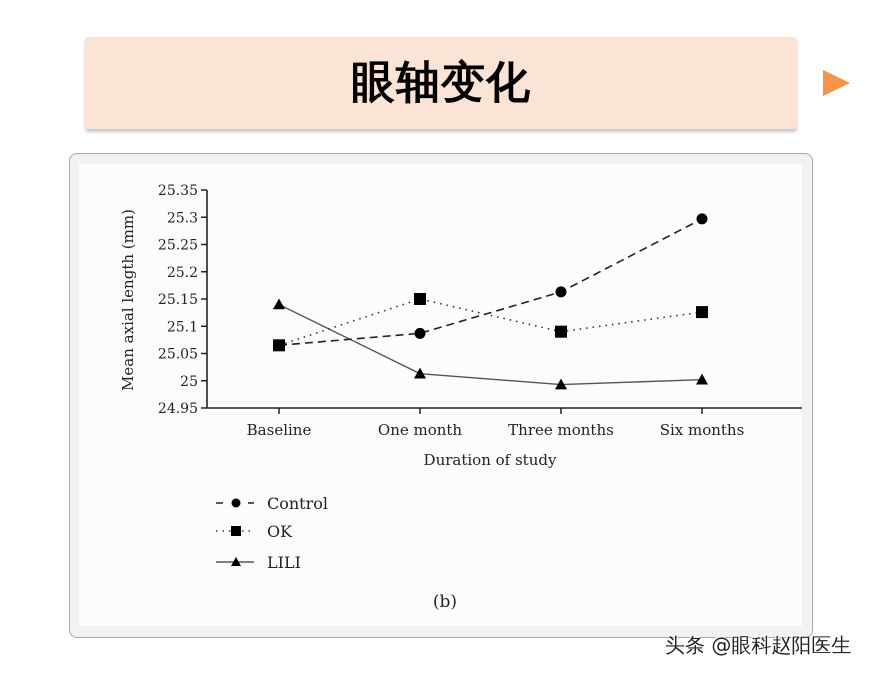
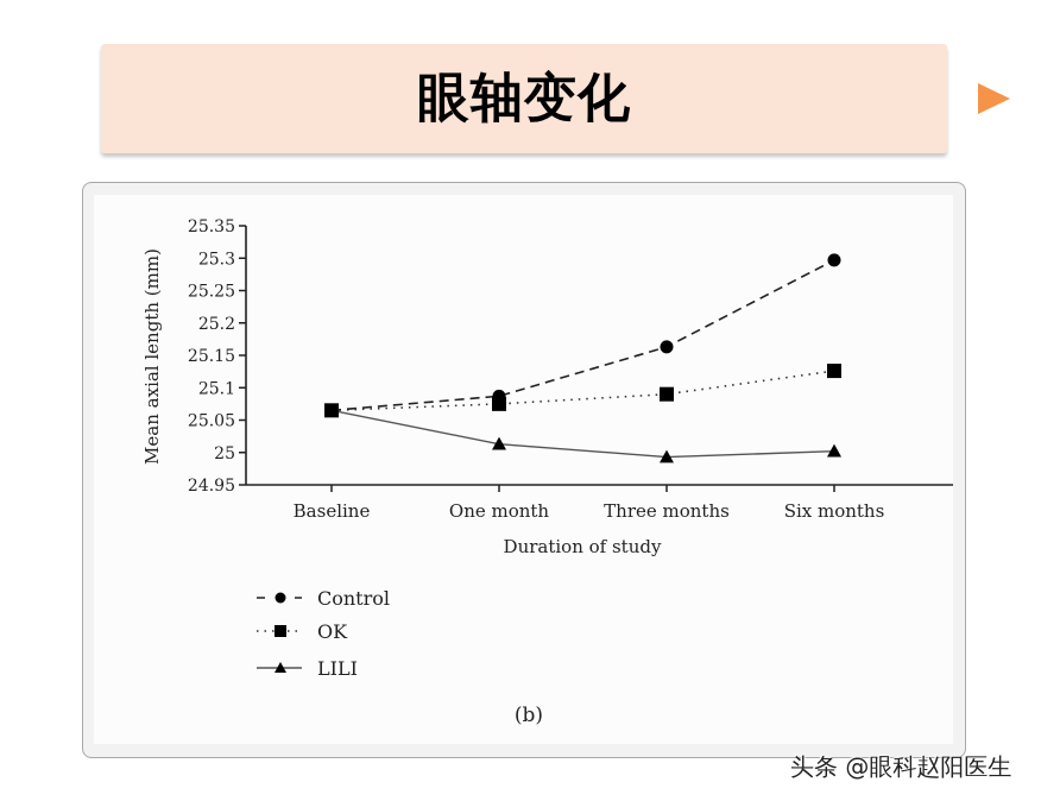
LILI/Baseline: 25.14 -> 25.07
OK/One month: 25.15 -> 25.07
